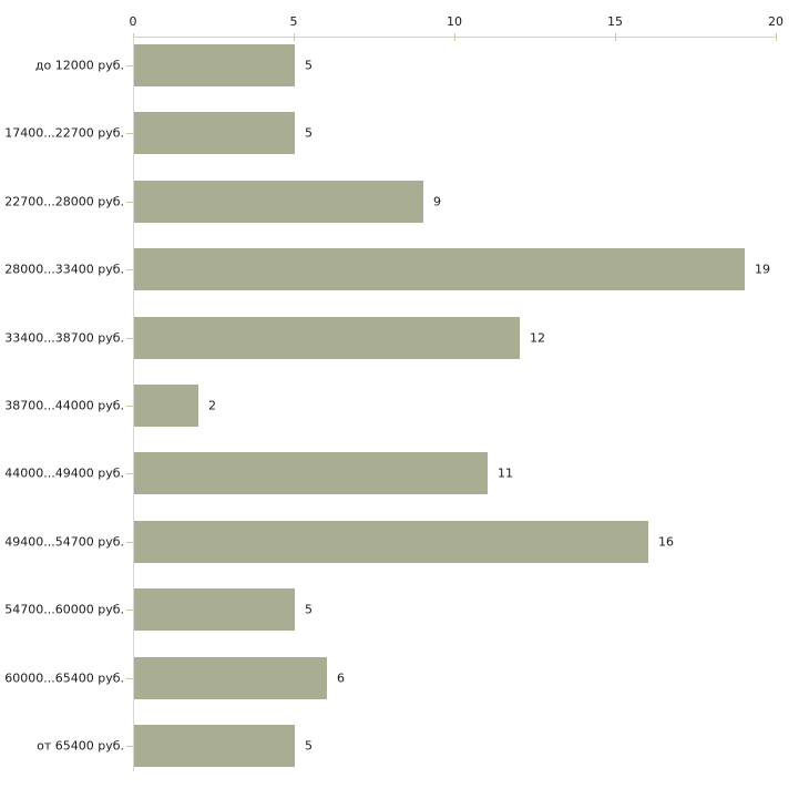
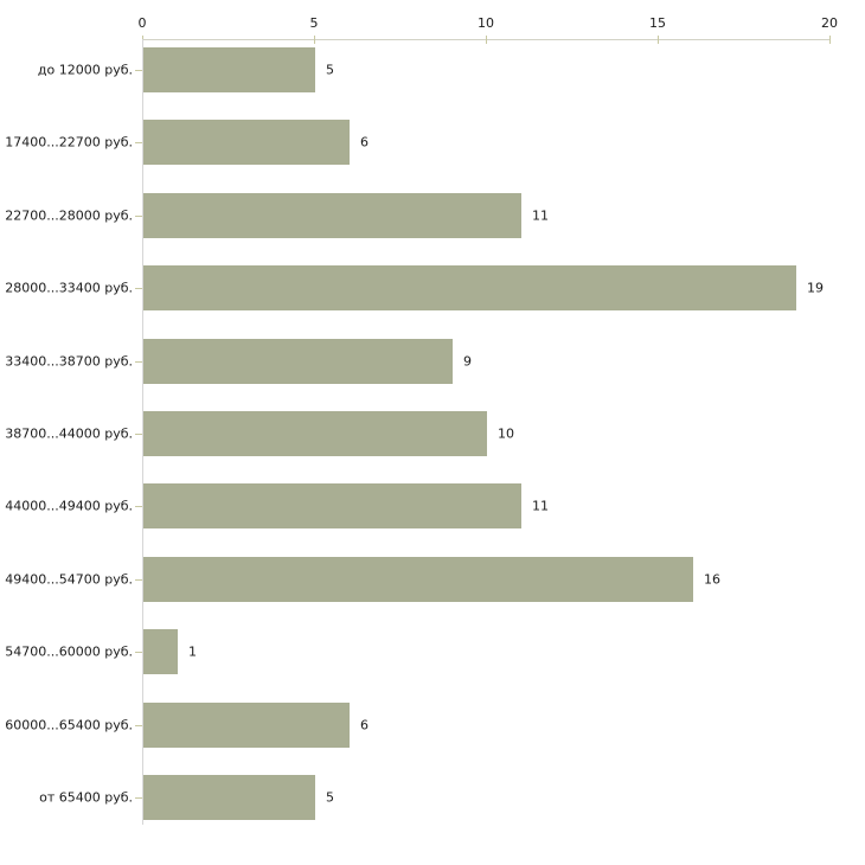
17400...22700 руб.: 5 -> 6
22700...28000 руб.: 9 -> 11
33400...38700 руб.: 12 -> 9
38700...44000 руб.: 2 -> 10
54700...60000 руб.: 5 -> 1
